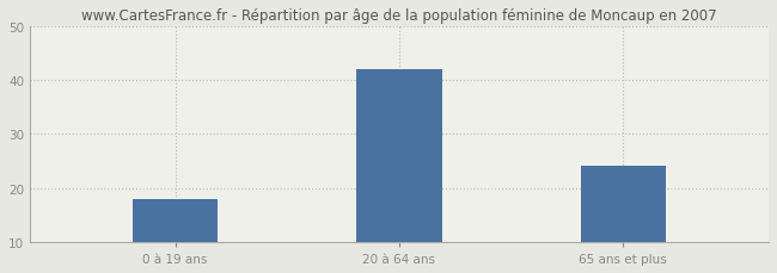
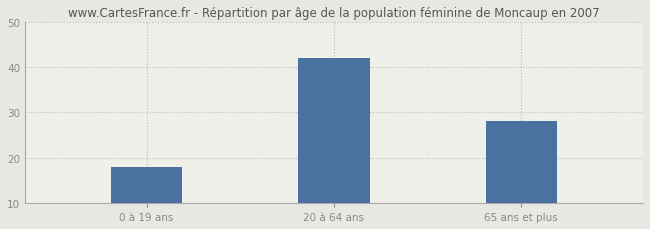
65 ans et plus: 24 -> 28
